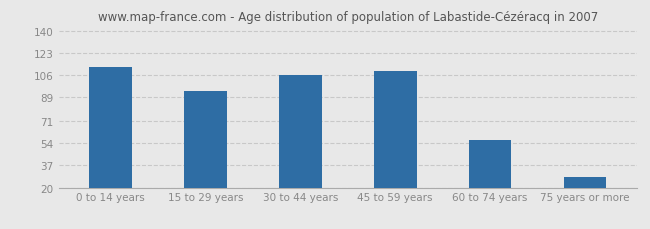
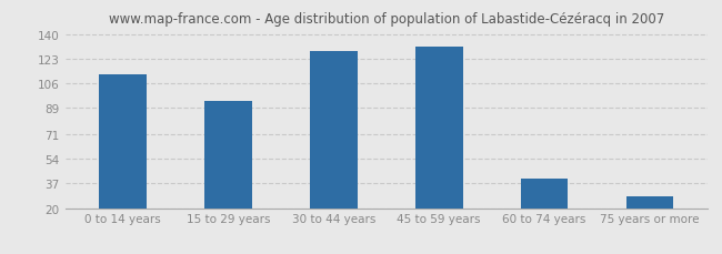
30 to 44 years: 106 -> 128
45 to 59 years: 109 -> 131
60 to 74 years: 56 -> 40
